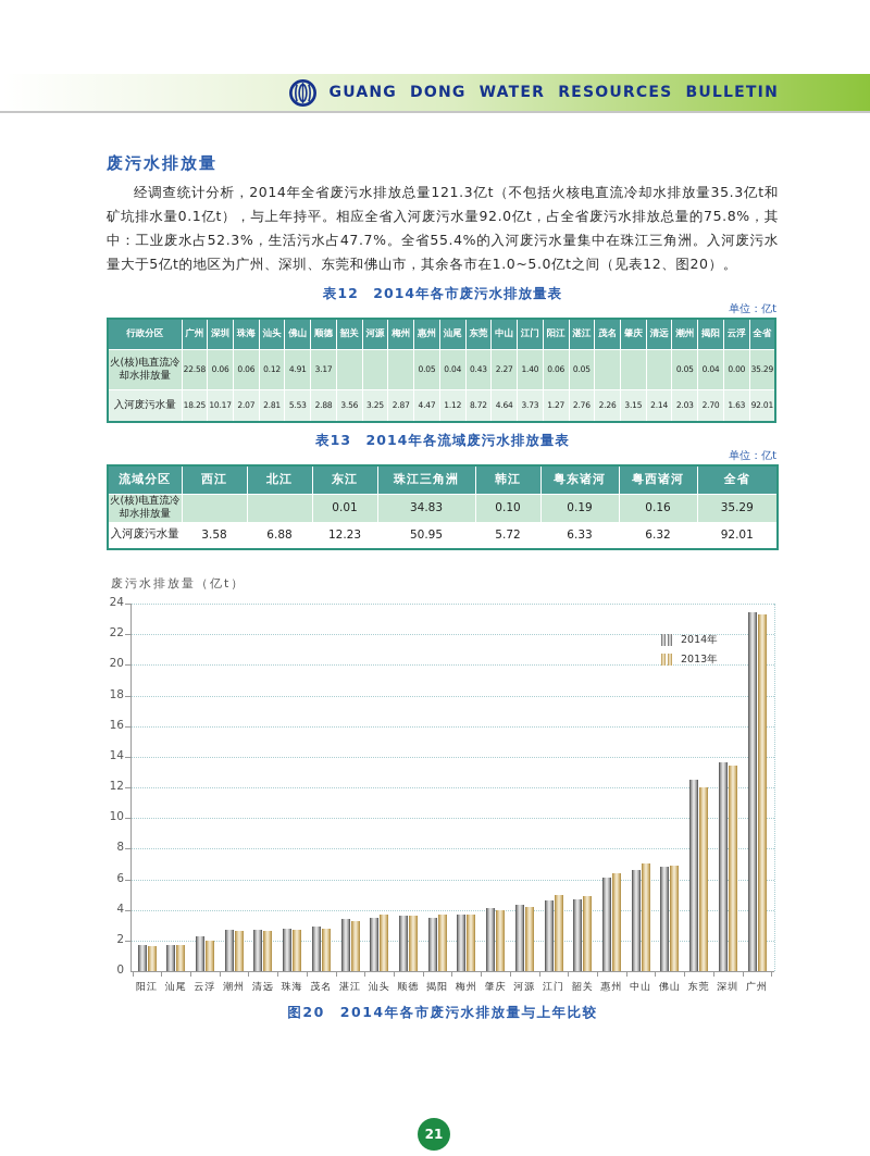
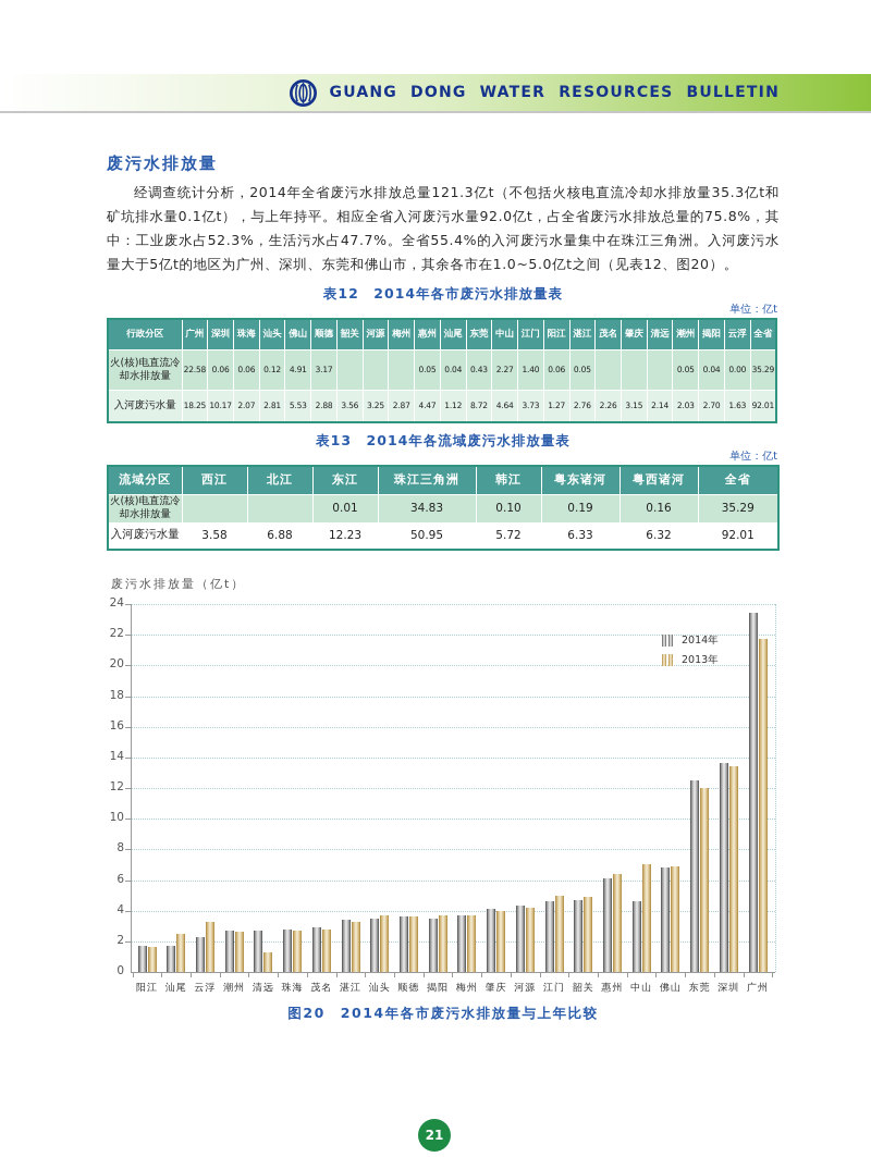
2013年/汕尾: 1.7 -> 2.5
2013年/云浮: 2.0 -> 3.3
2013年/清远: 2.6 -> 1.3
2014年/中山: 6.6 -> 4.6
2013年/广州: 23.3 -> 21.7
